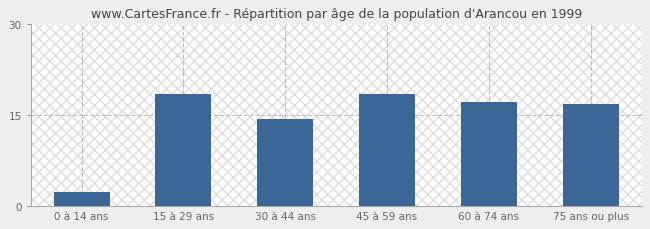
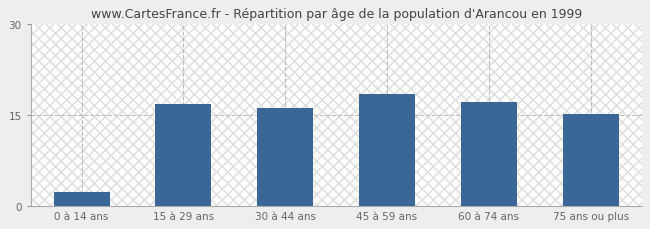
15 à 29 ans: 18.5 -> 16.8
30 à 44 ans: 14.3 -> 16.2
75 ans ou plus: 16.8 -> 15.2
